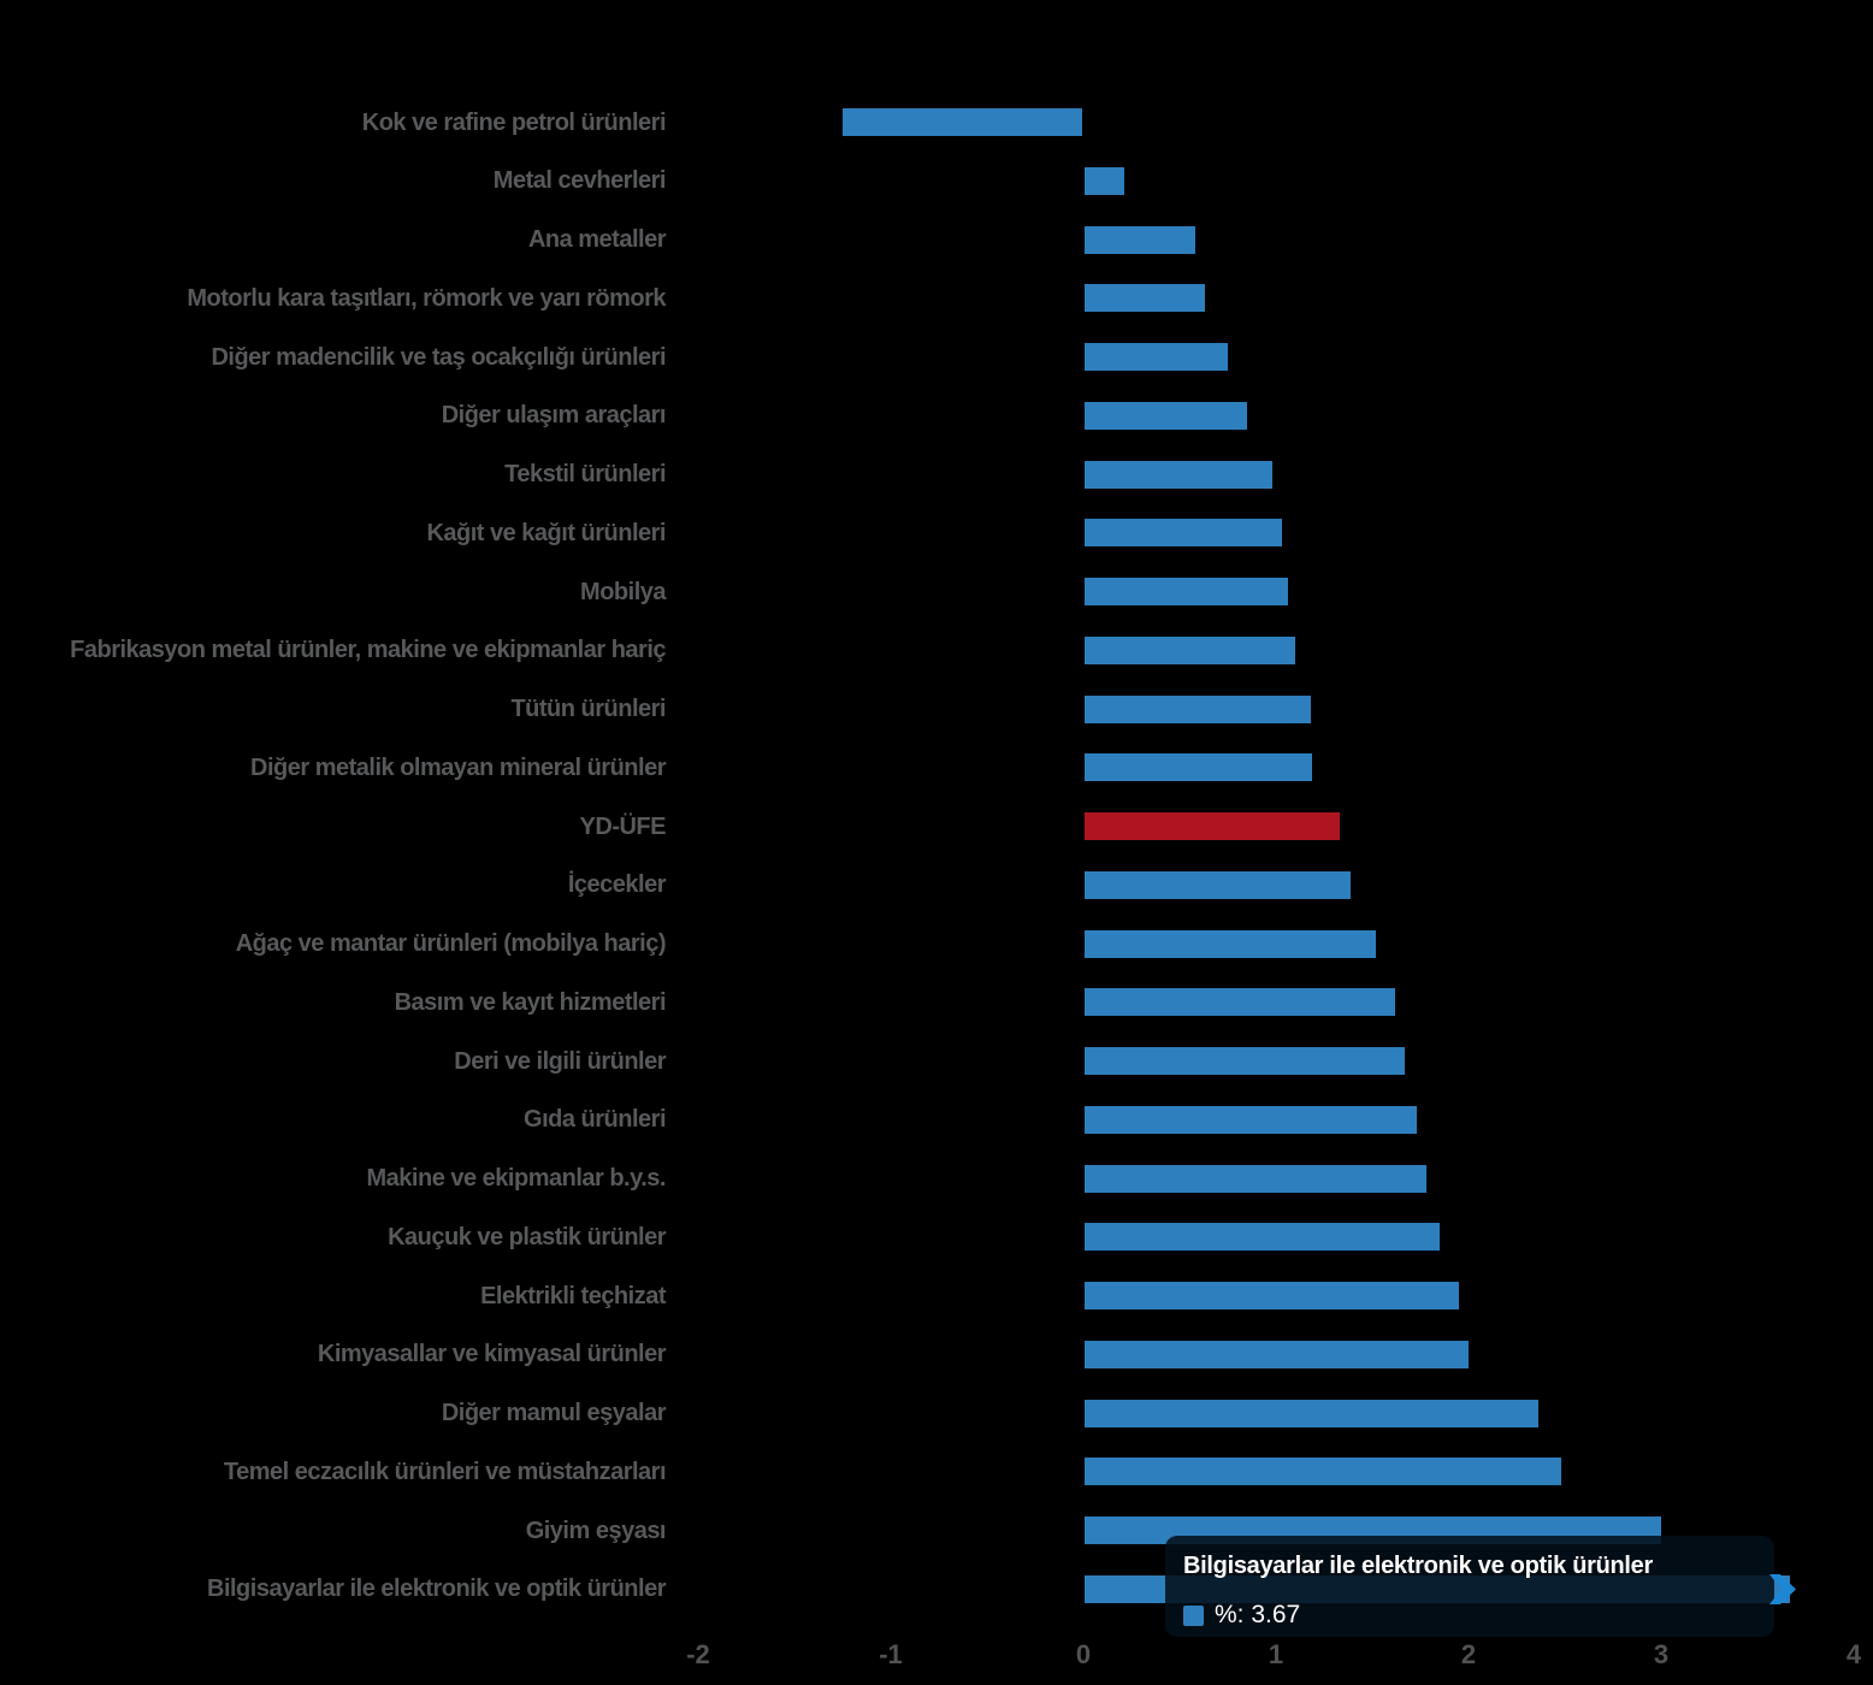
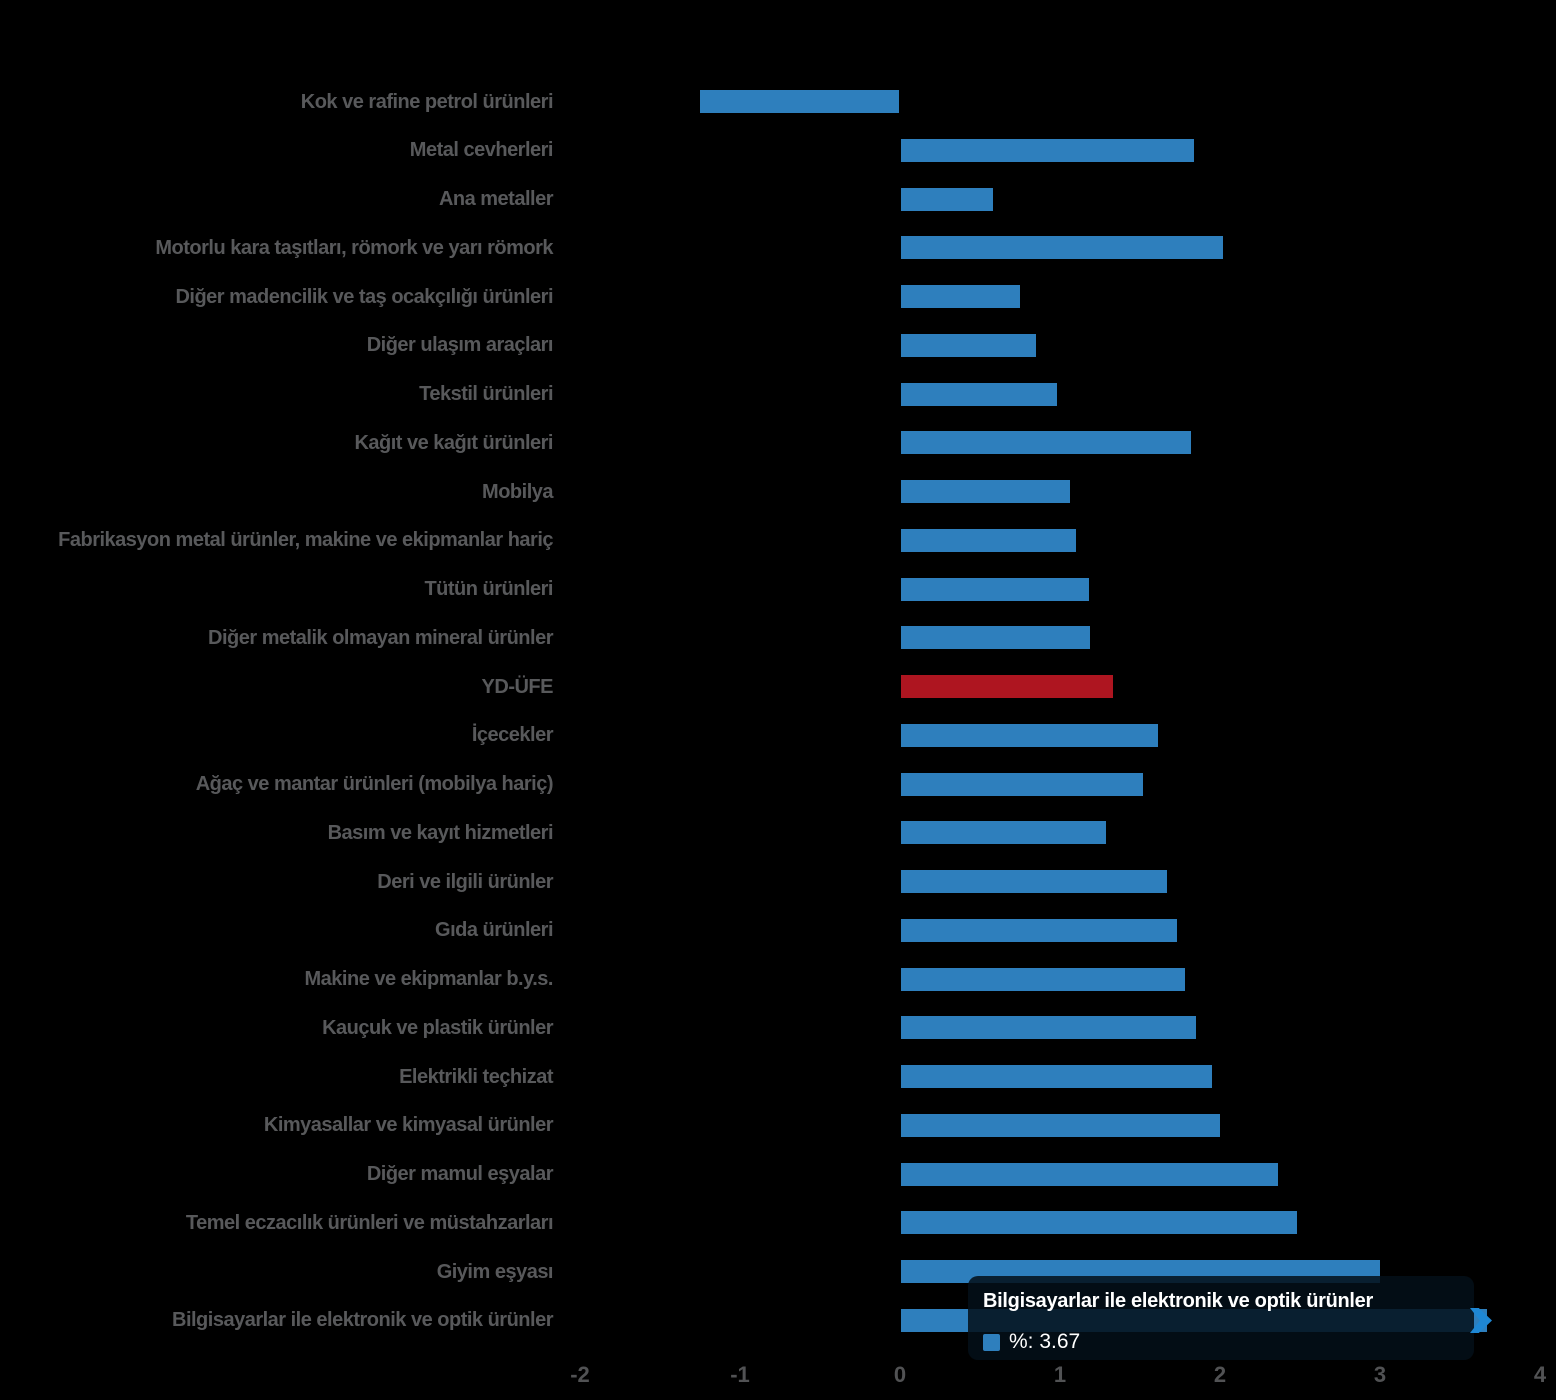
Metal cevherleri: 0.21 -> 1.84
Motorlu kara taşıtları, römork ve yarı römork: 0.63 -> 2.02
Kağıt ve kağıt ürünleri: 1.03 -> 1.82
İçecekler: 1.39 -> 1.61
Basım ve kayıt hizmetleri: 1.62 -> 1.29
